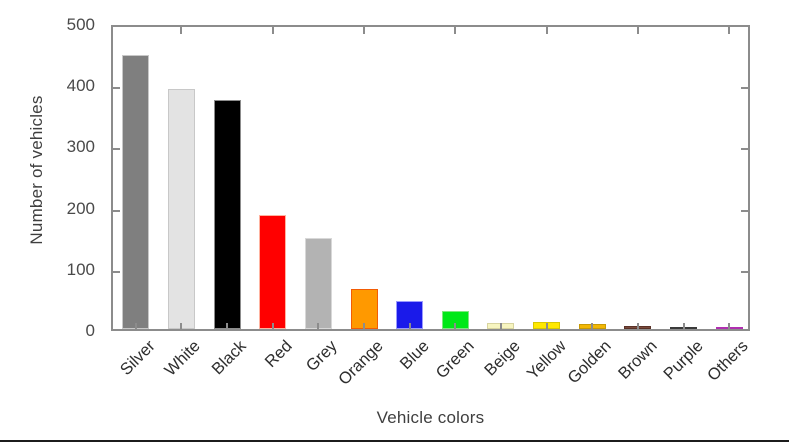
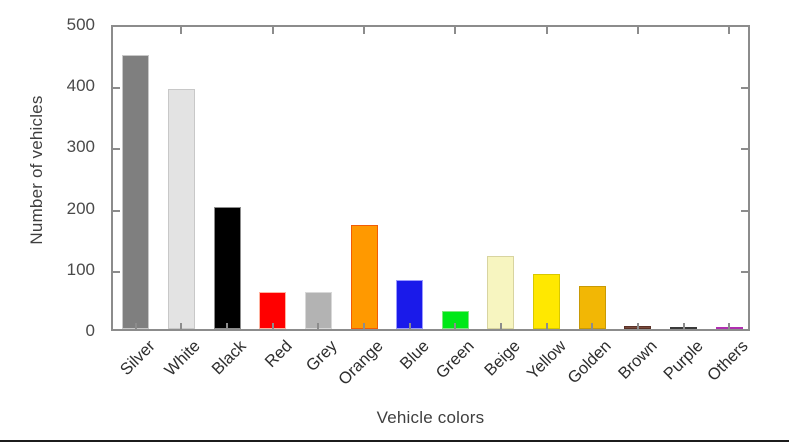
Black: 380 -> 200
Red: 190 -> 60
Grey: 150 -> 60
Orange: 60 -> 170
Blue: 40 -> 80
Beige: 10 -> 120
Yellow: 10 -> 90
Golden: 10 -> 70
